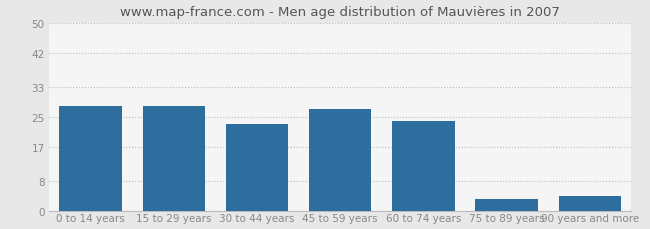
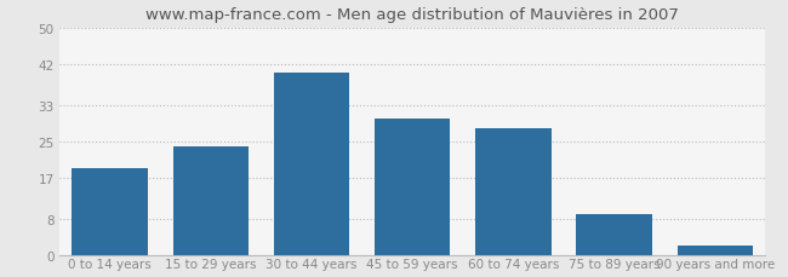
0 to 14 years: 28 -> 19
15 to 29 years: 28 -> 24
30 to 44 years: 23 -> 40
45 to 59 years: 27 -> 30
60 to 74 years: 24 -> 28
75 to 89 years: 3 -> 9
90 years and more: 4 -> 2
